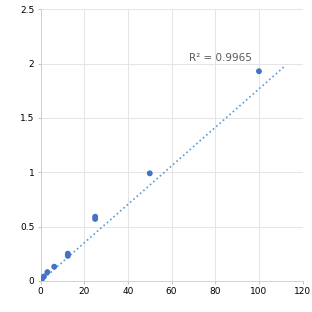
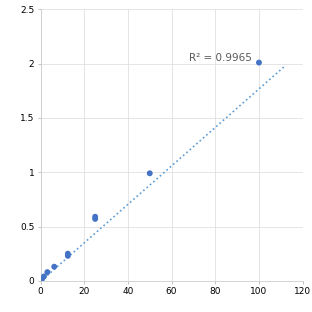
100: 1.93 -> 2.01
